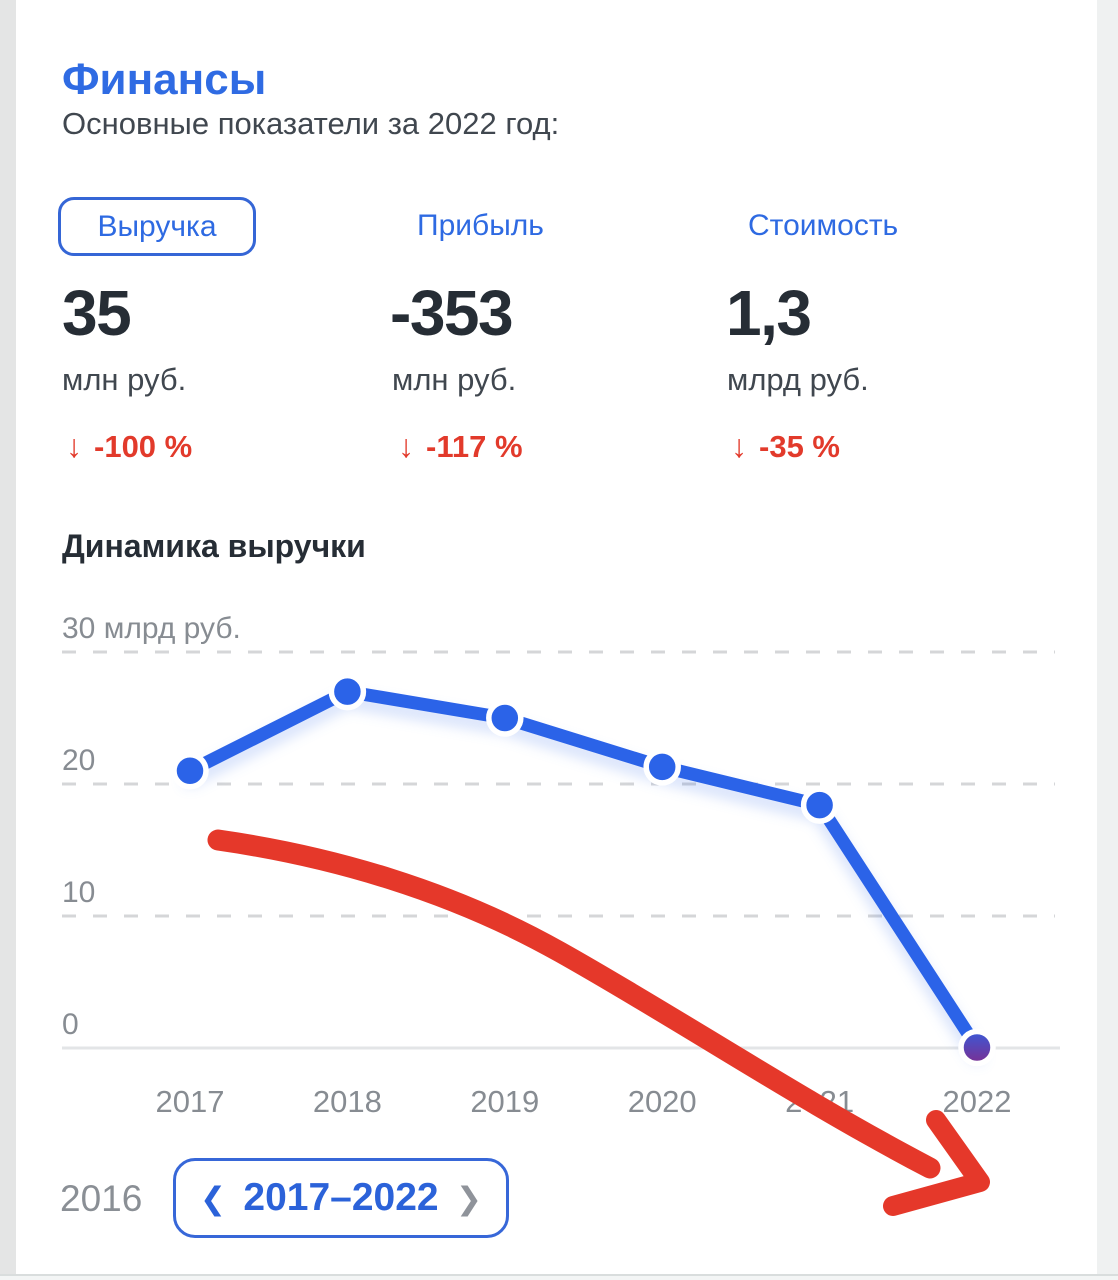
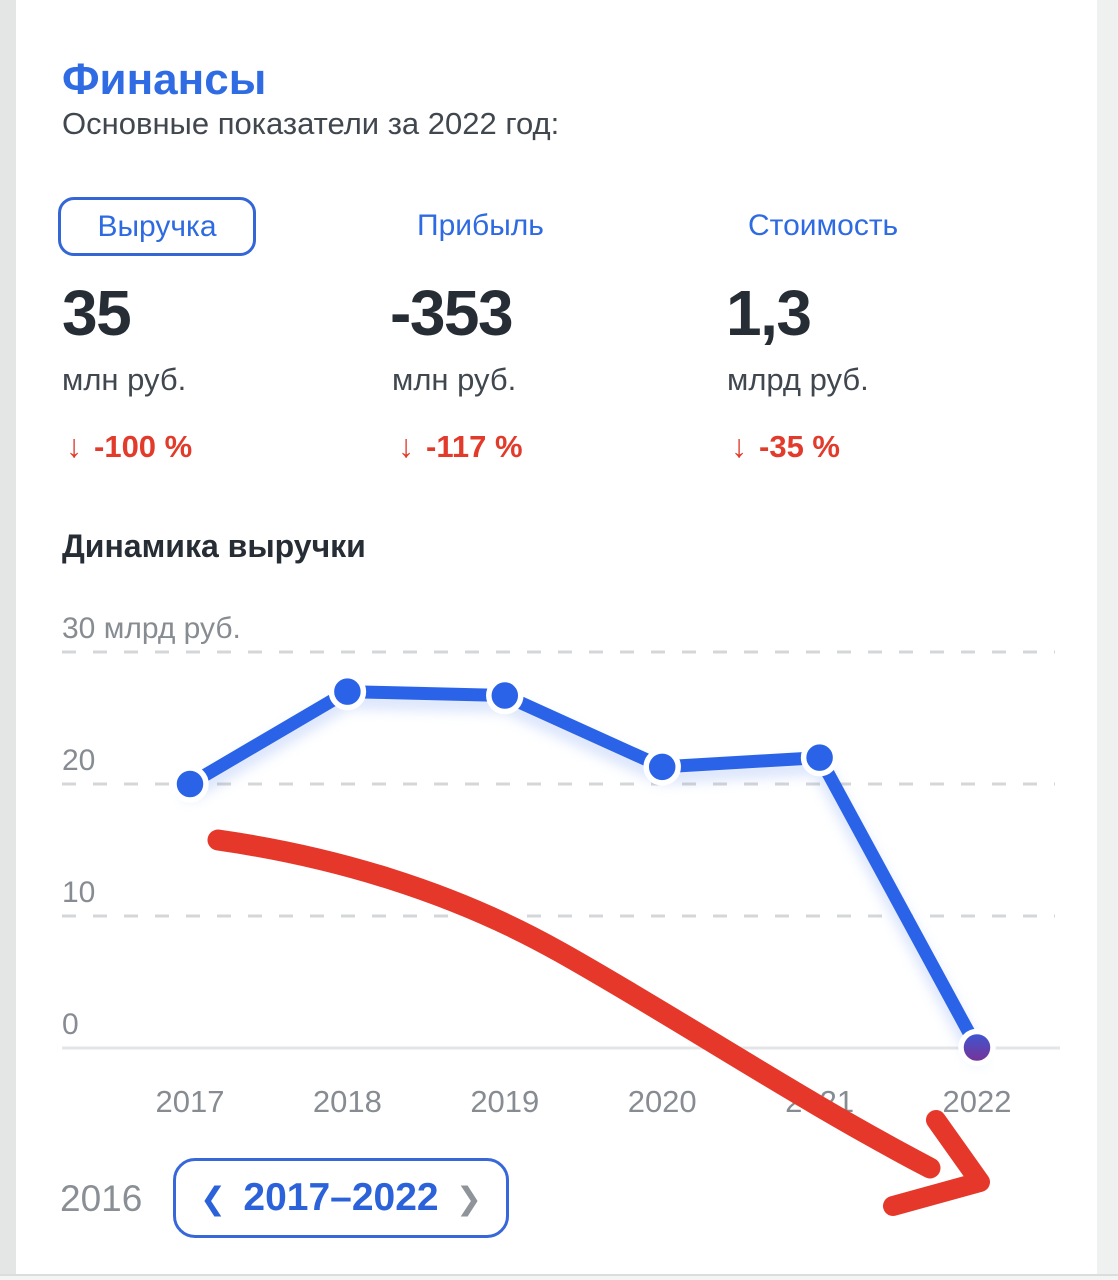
2017: 21.0 -> 20.0
2019: 25.0 -> 26.7
2021: 18.4 -> 22.0
